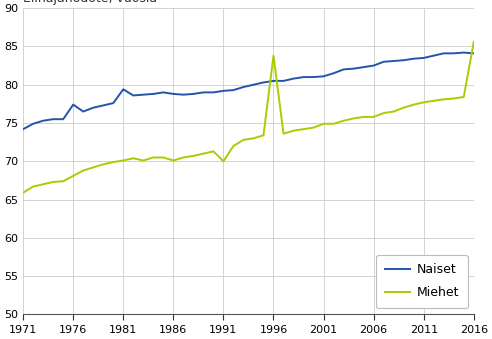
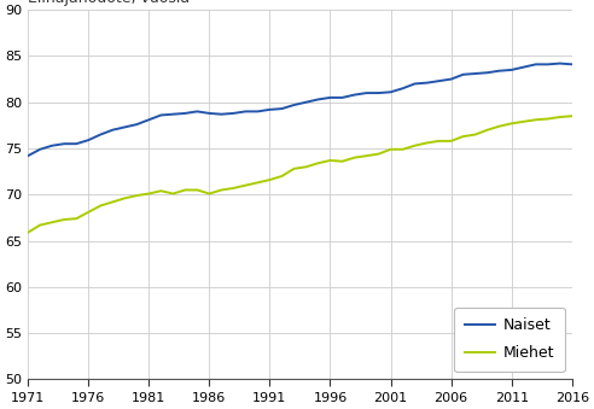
Naiset/1976: 77.4 -> 75.9
Naiset/1981: 79.4 -> 78.1
Miehet/1991: 70.0 -> 71.6
Miehet/1996: 83.8 -> 73.7
Miehet/2016: 85.6 -> 78.5
